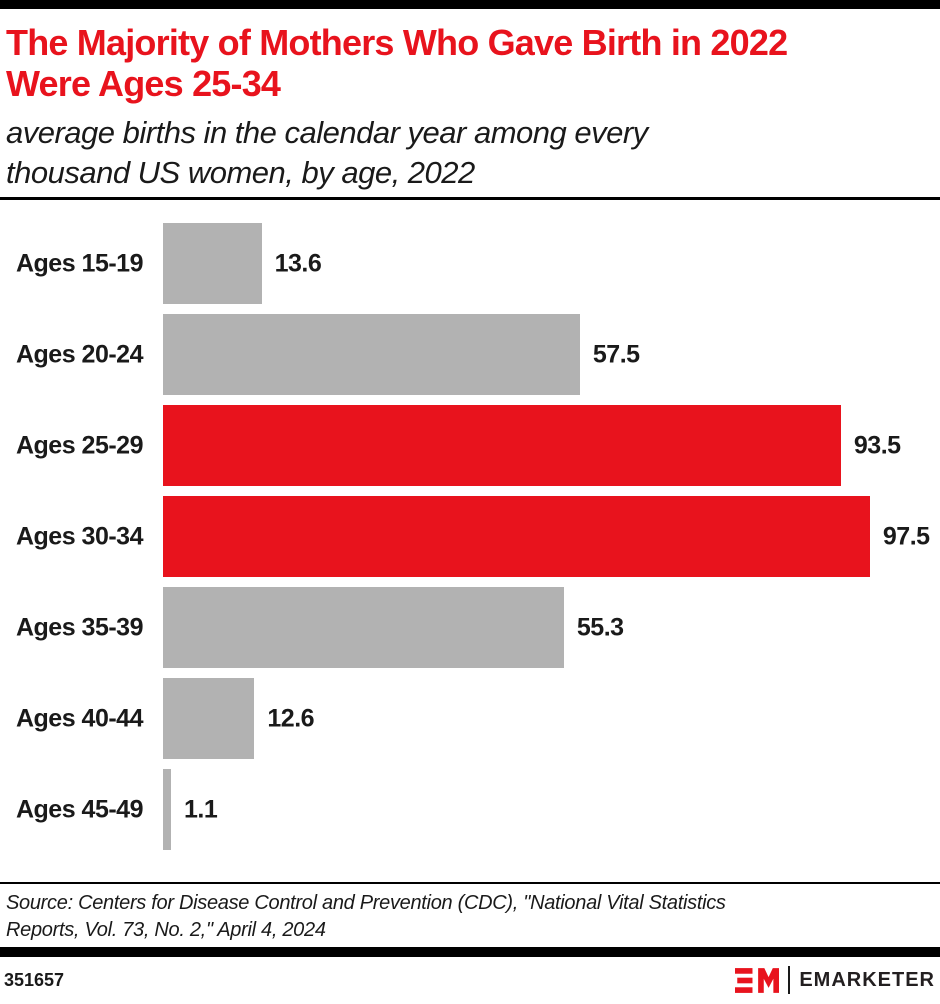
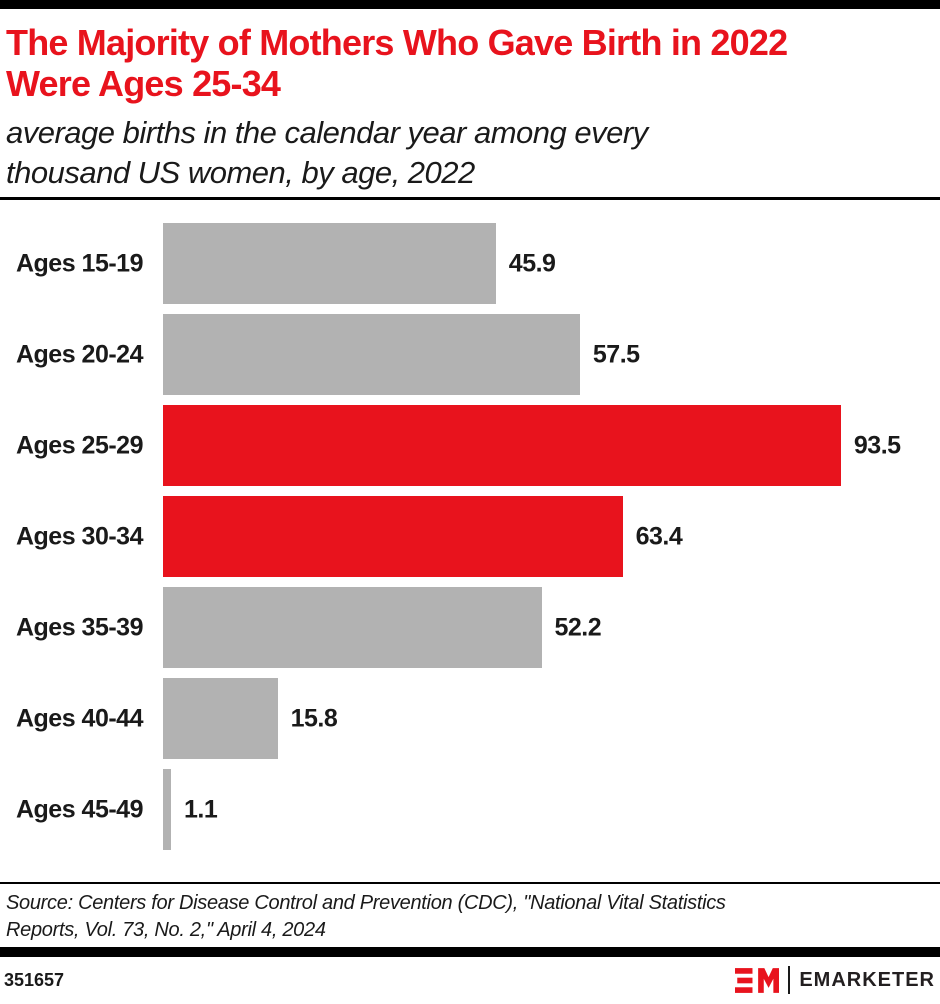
Ages 15-19: 13.6 -> 45.9
Ages 30-34: 97.5 -> 63.4
Ages 35-39: 55.3 -> 52.2
Ages 40-44: 12.6 -> 15.8
